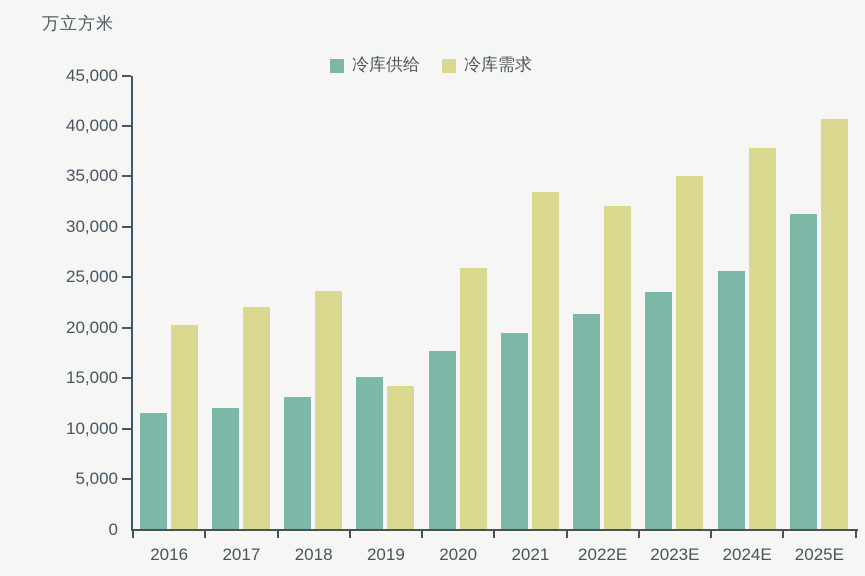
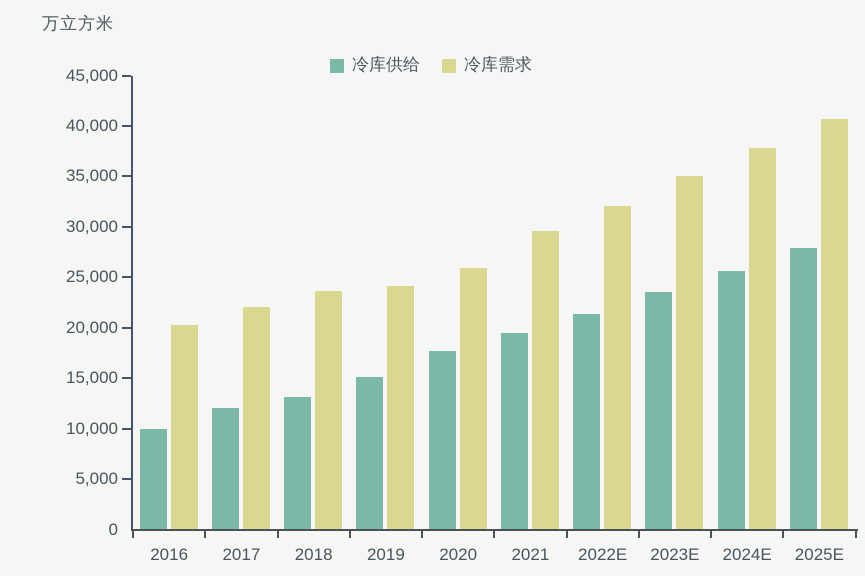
冷库供给/2016: 11500 -> 10000
冷库需求/2019: 14200 -> 24100
冷库需求/2021: 33500 -> 29600
冷库供给/2025E: 31300 -> 27900
